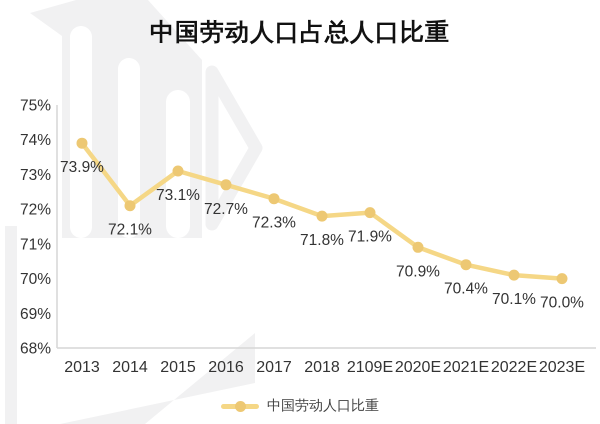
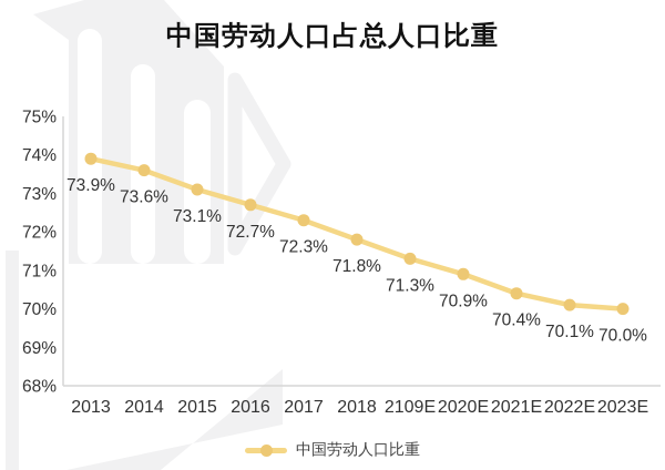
2014: 72.1% -> 73.6%
2109E: 71.9% -> 71.3%
